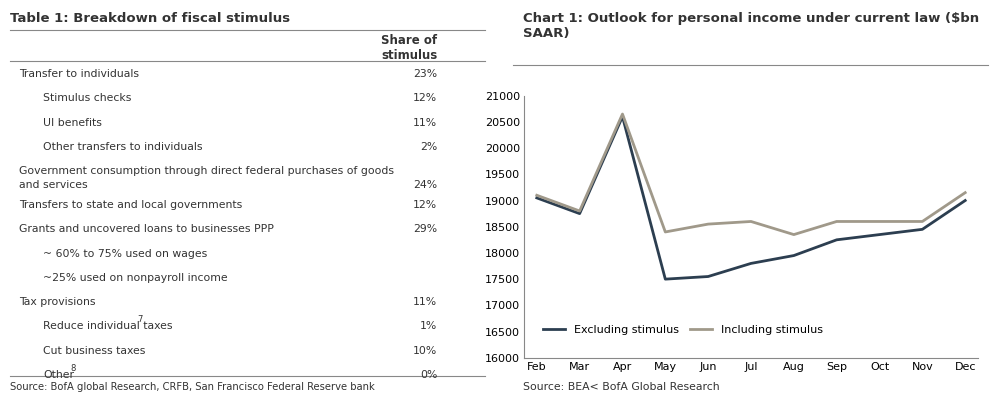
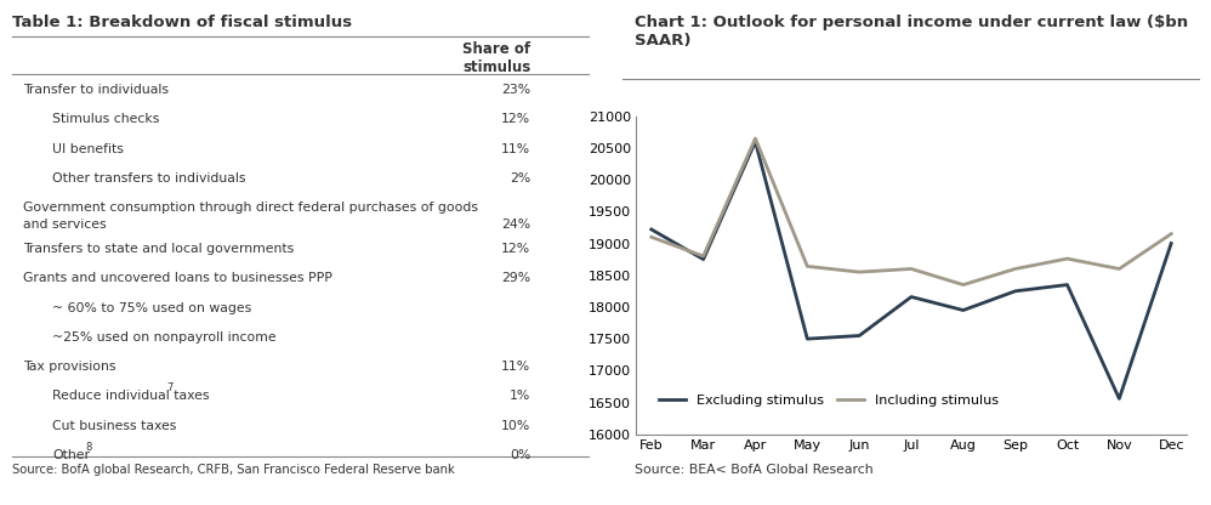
Excluding stimulus/Feb: 19050 -> 19220
Including stimulus/May: 18400 -> 18640
Excluding stimulus/Jul: 17800 -> 18160
Including stimulus/Oct: 18600 -> 18760
Excluding stimulus/Nov: 18450 -> 16560
